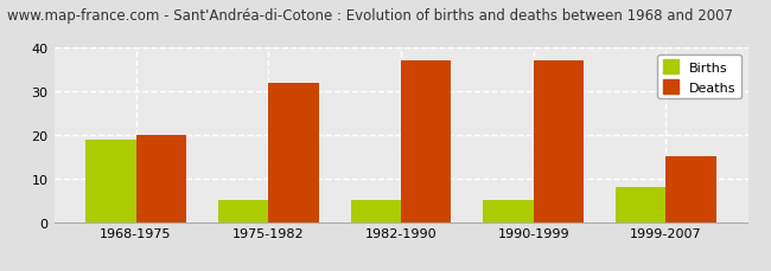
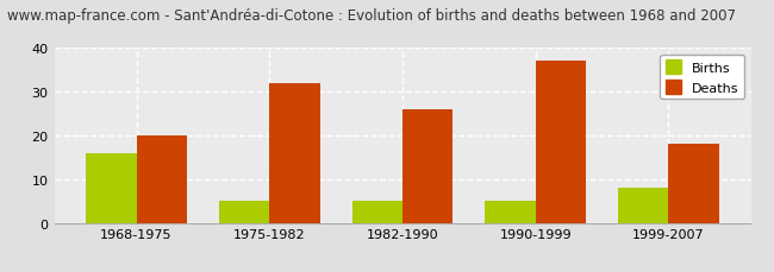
Births/1968-1975: 19 -> 16
Deaths/1982-1990: 37 -> 26
Deaths/1999-2007: 15 -> 18
